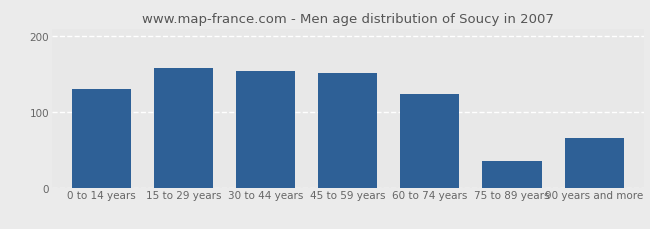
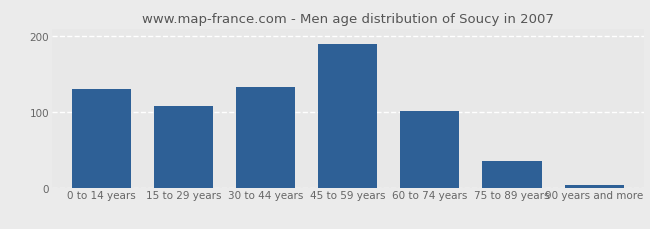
15 to 29 years: 158 -> 108
30 to 44 years: 154 -> 133
45 to 59 years: 152 -> 190
60 to 74 years: 124 -> 102
90 years and more: 66 -> 3
